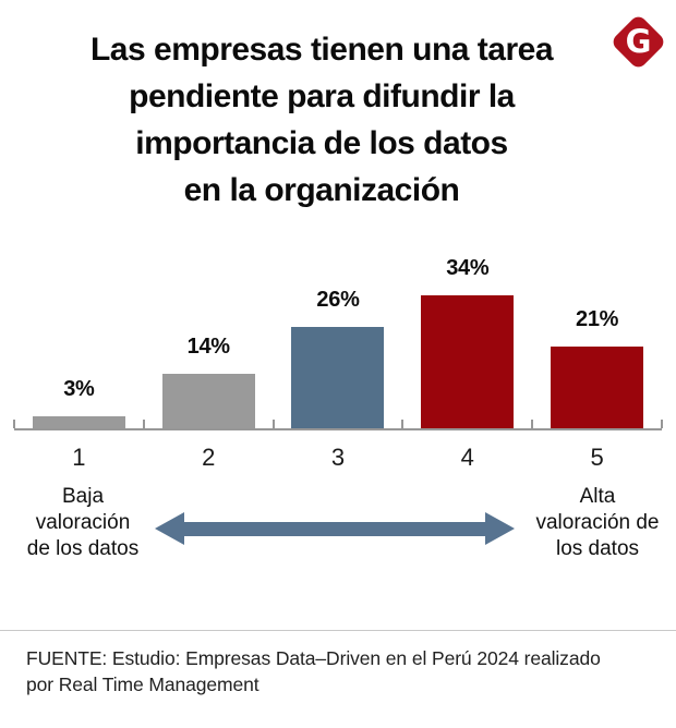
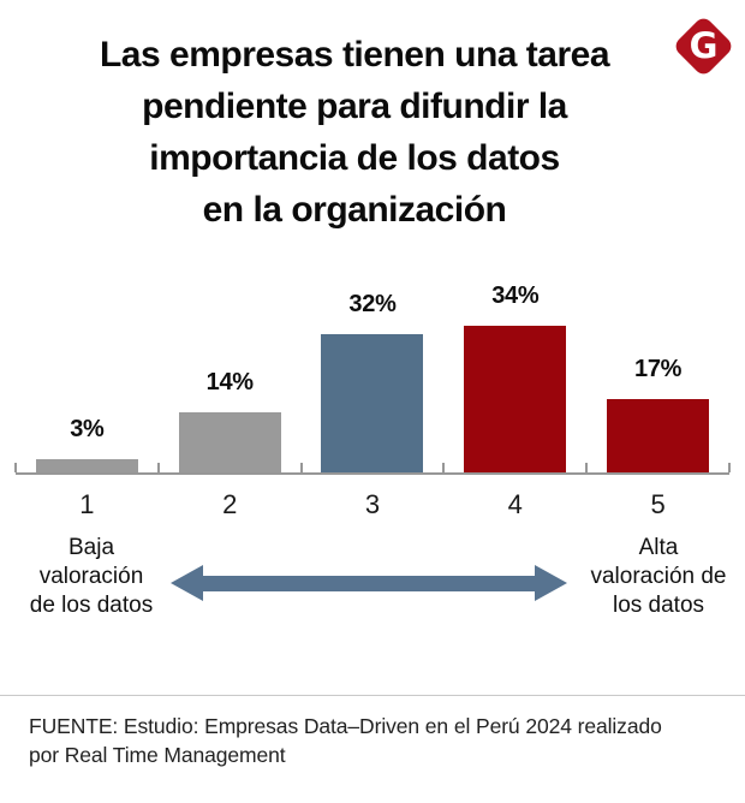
3: 26% -> 32%
5: 21% -> 17%
